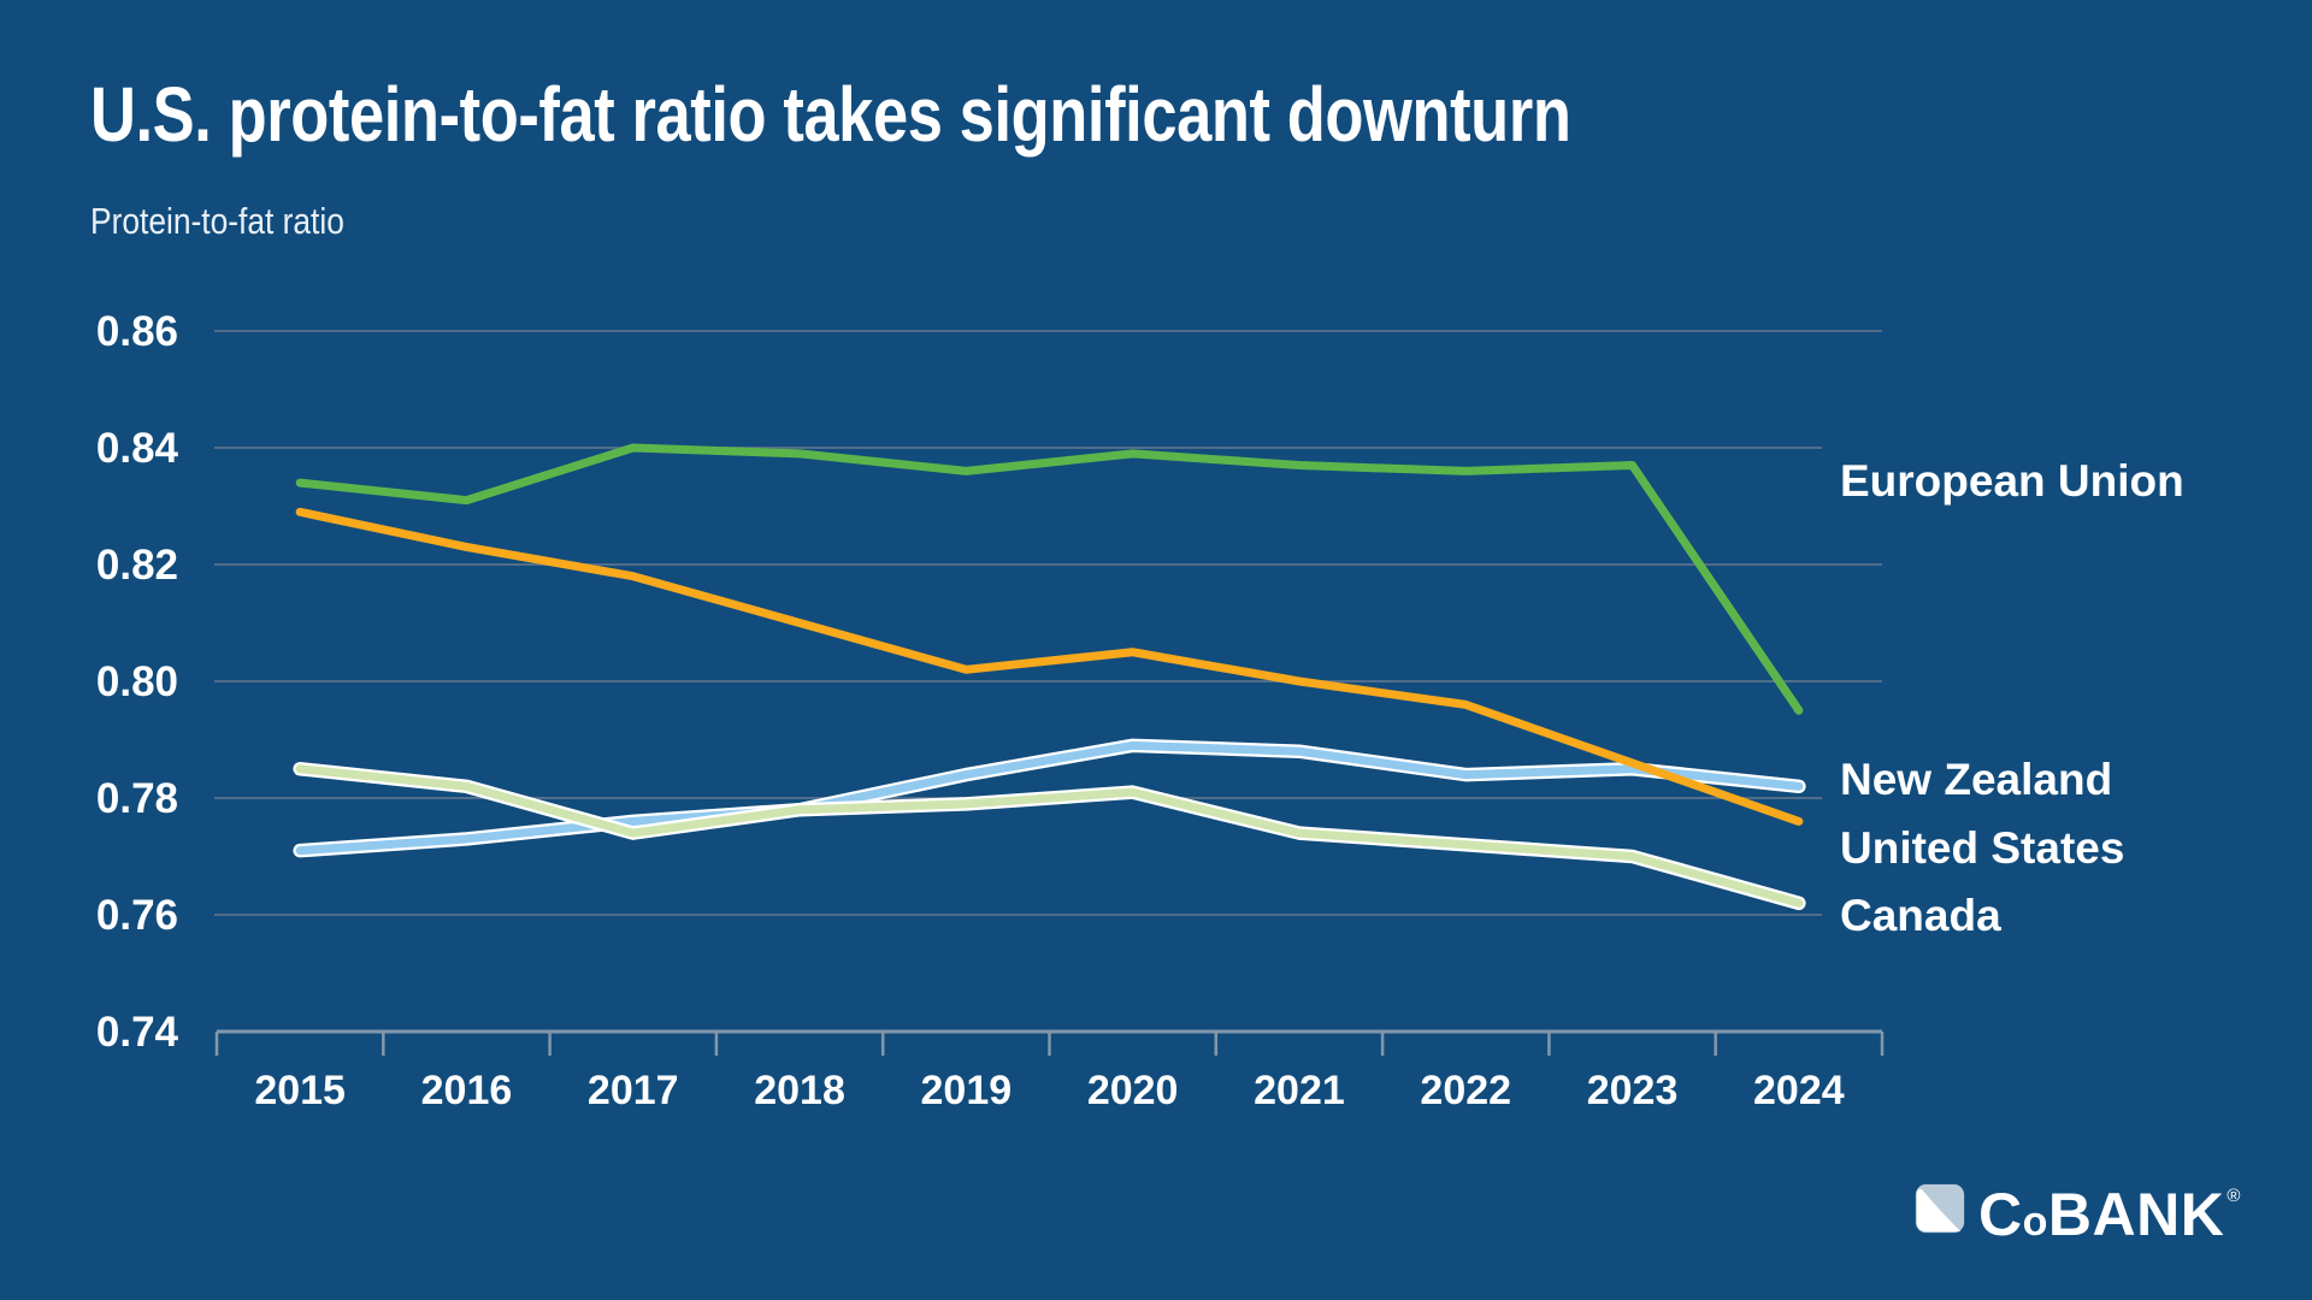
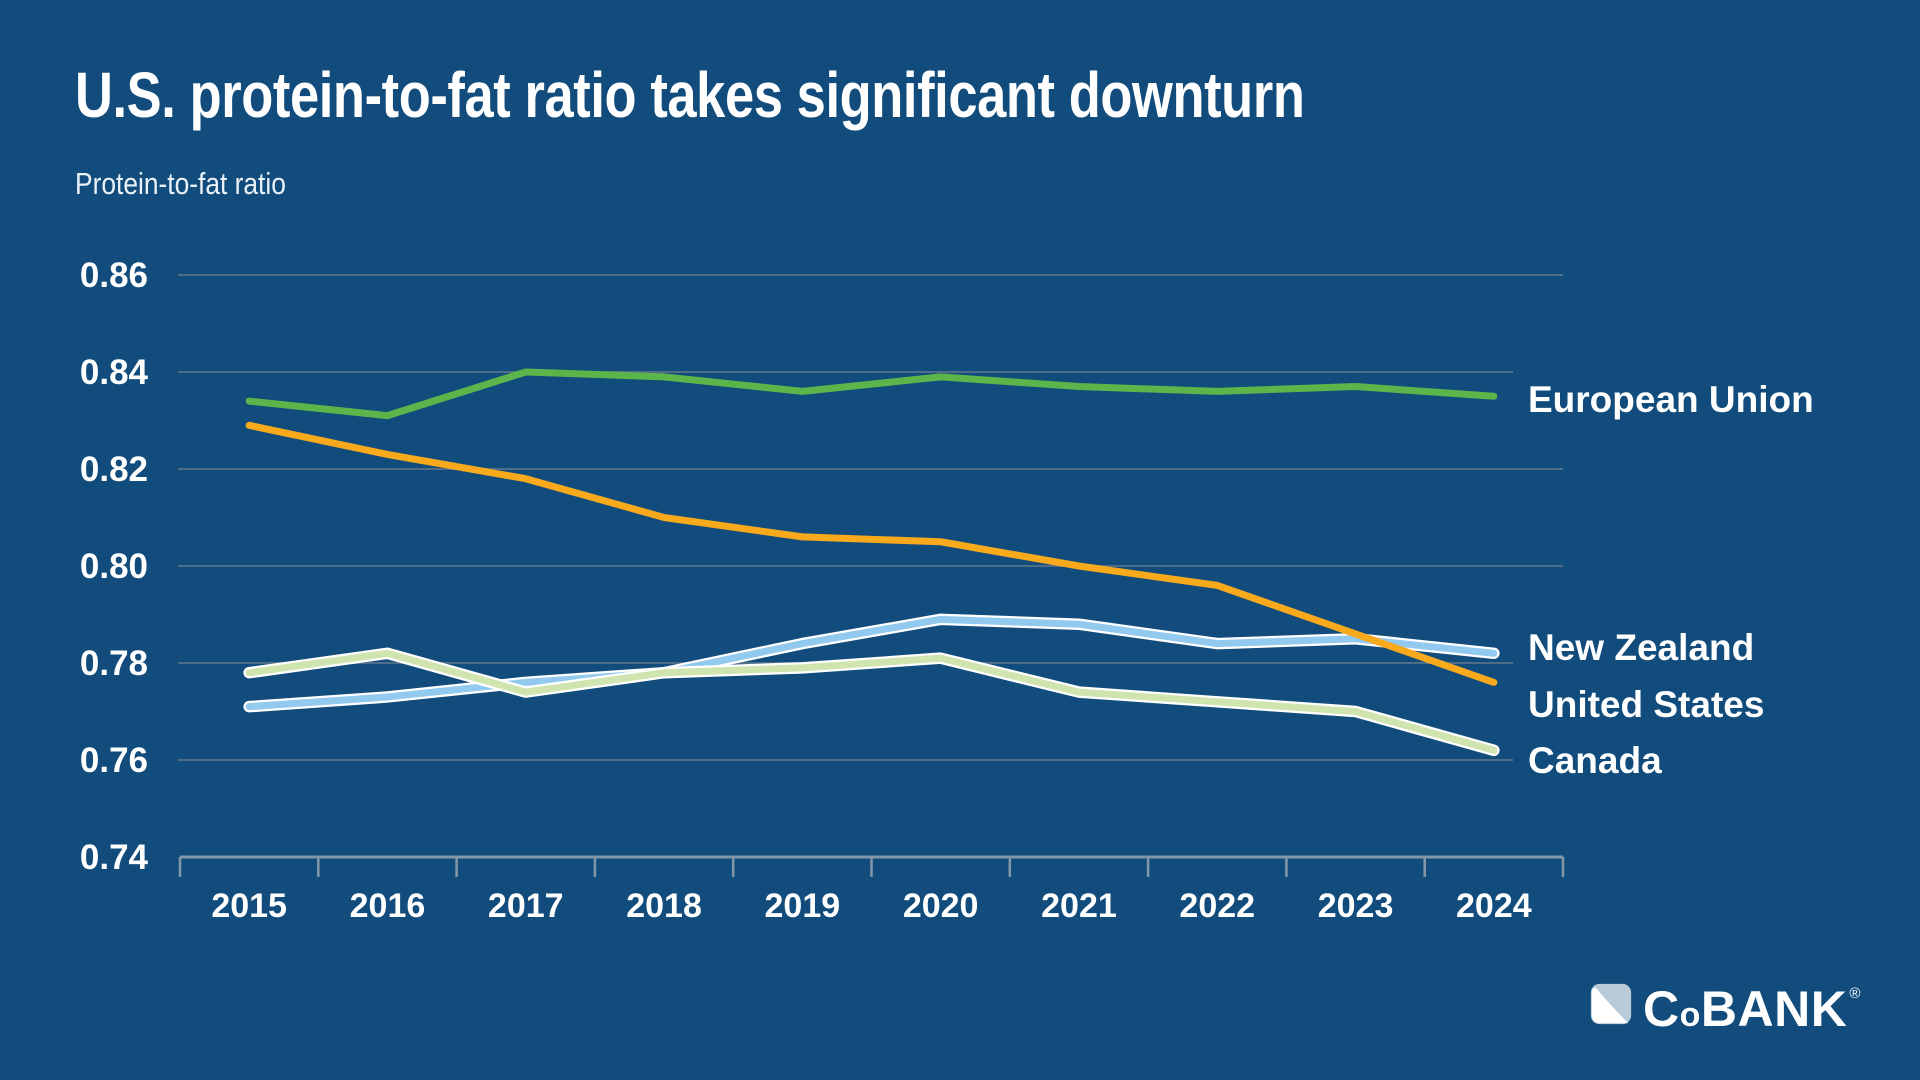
Canada/2015: 0.785 -> 0.778
United States/2019: 0.802 -> 0.806
European Union/2024: 0.795 -> 0.835
